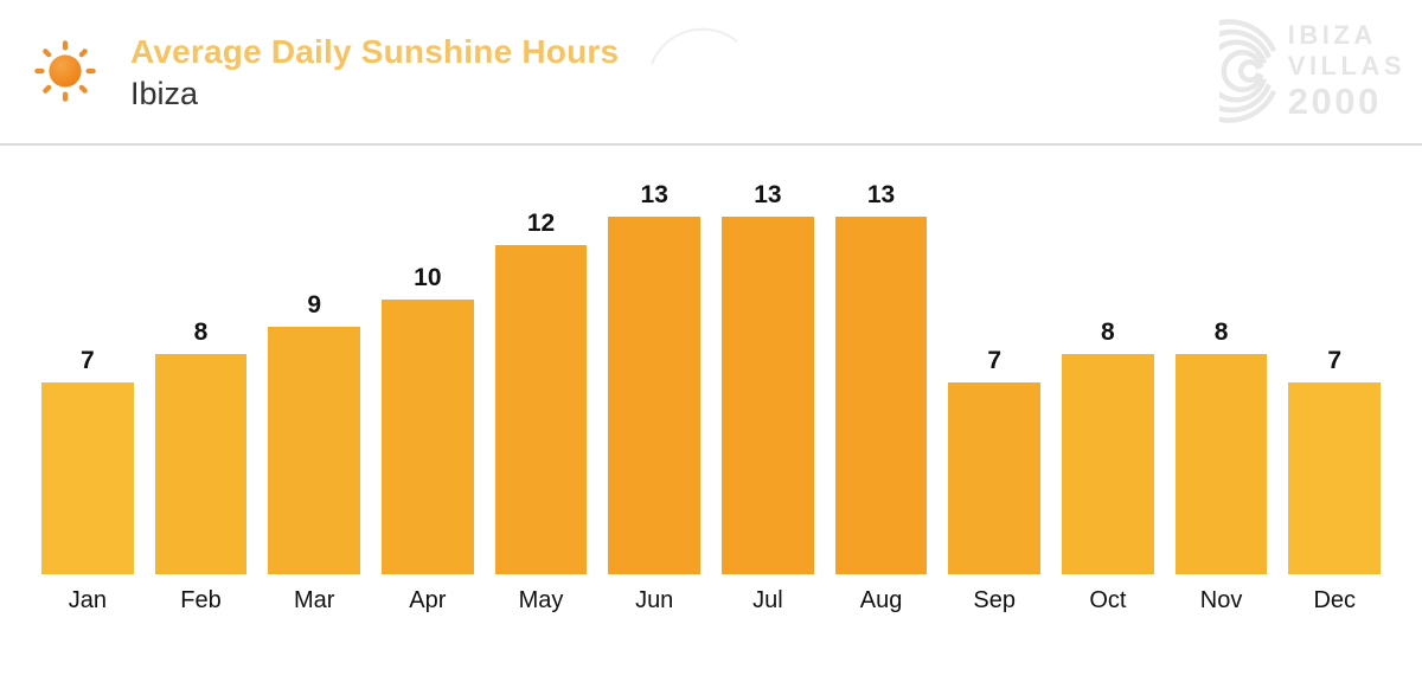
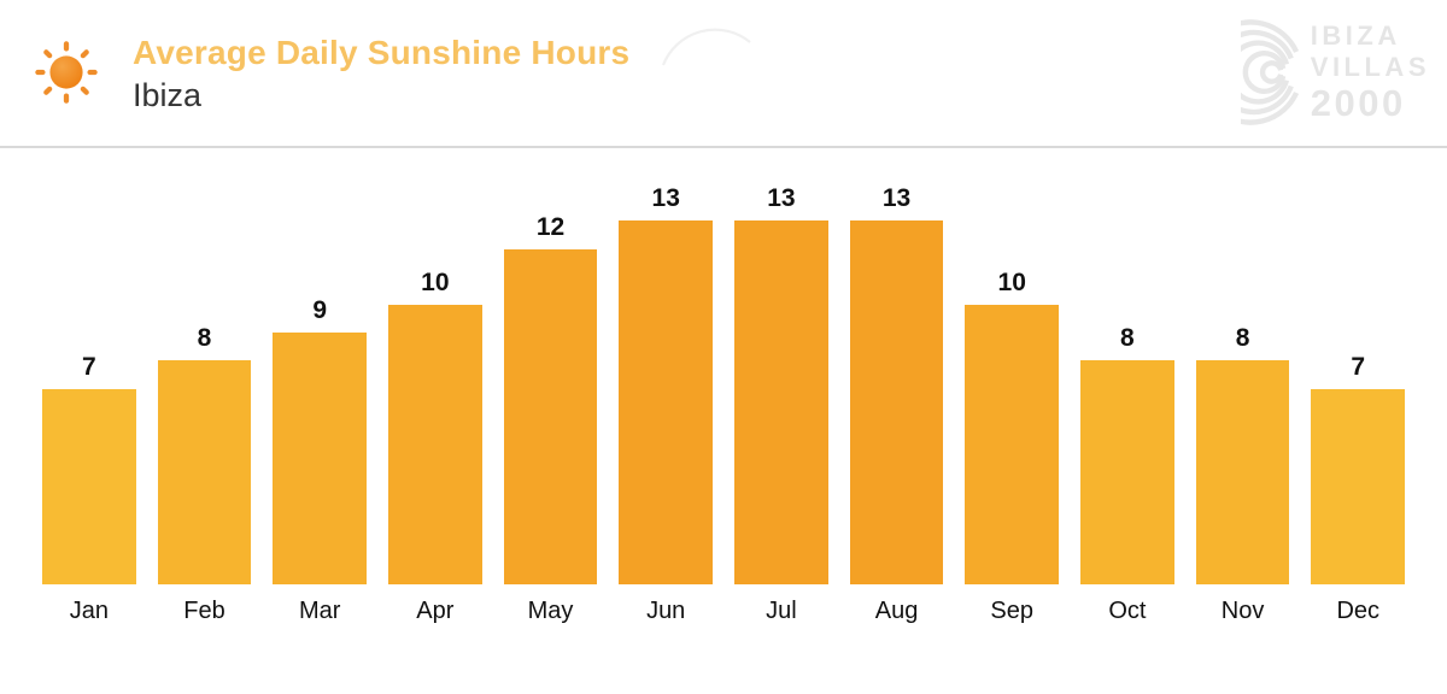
Sep: 7 -> 10
